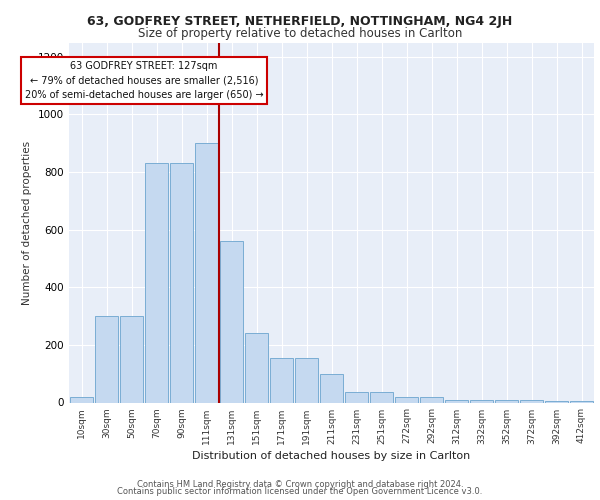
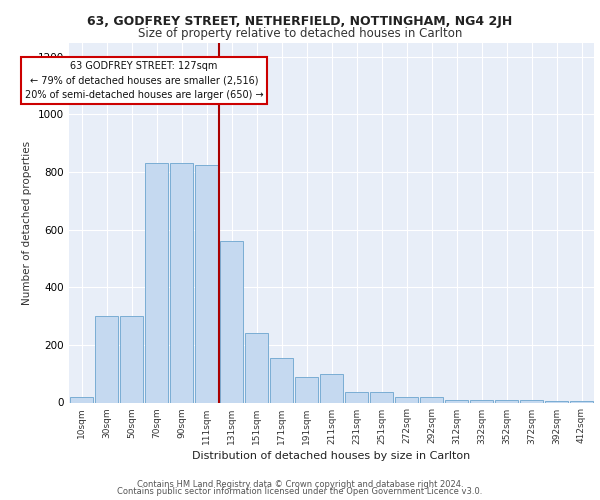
111sqm: 900 -> 825
191sqm: 155 -> 90
